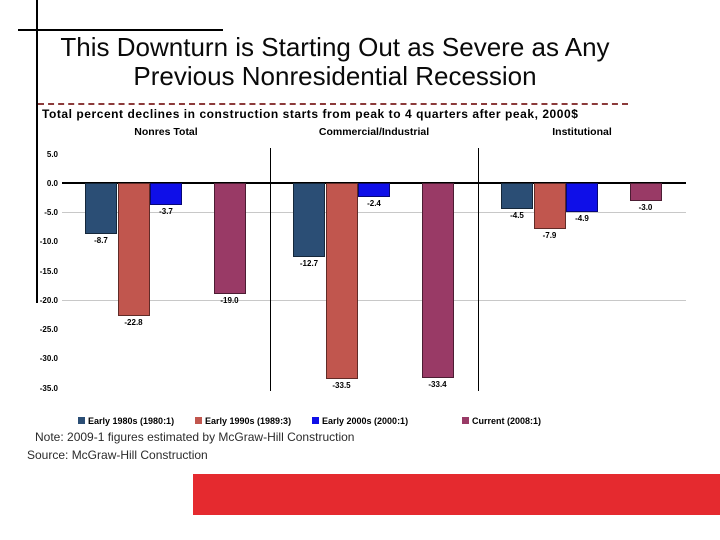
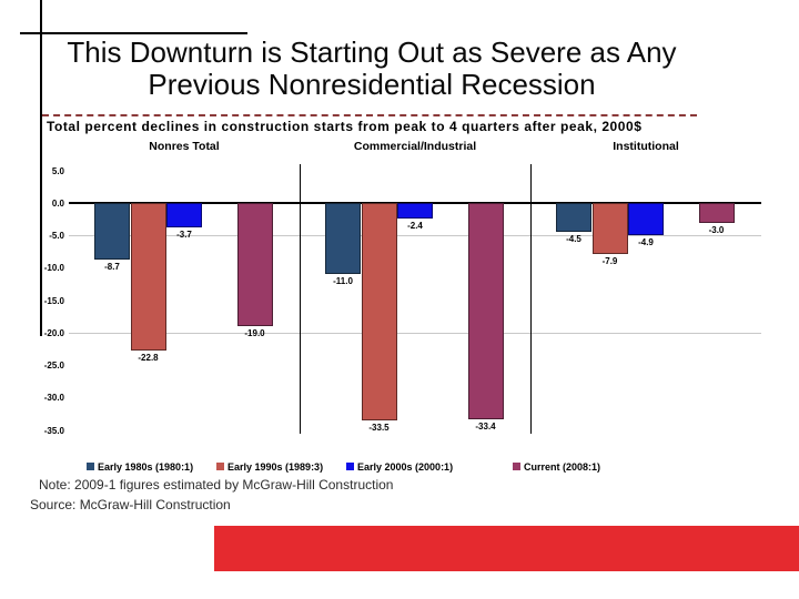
Early 1980s (1980:1)/Commercial/Industrial: -12.7 -> -11.0
